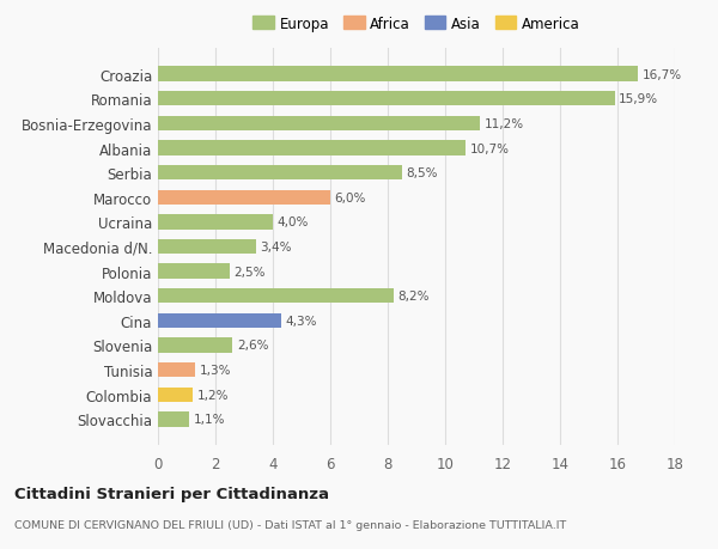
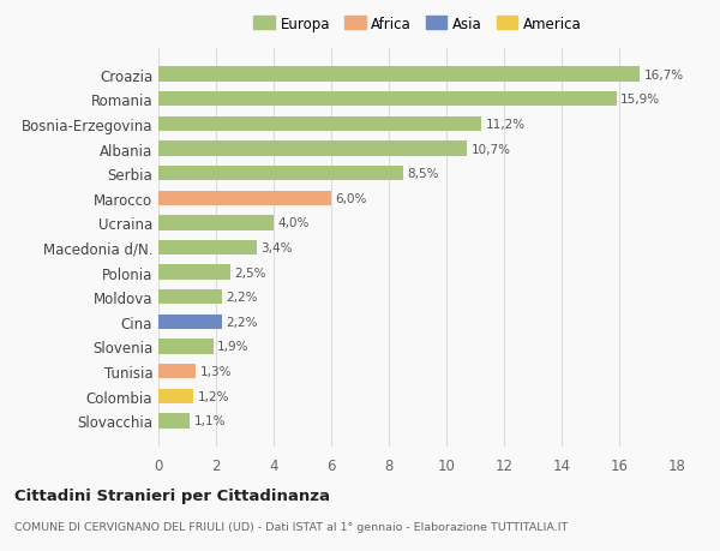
Moldova: 8,2% -> 2,2%
Cina: 4,3% -> 2,2%
Slovenia: 2,6% -> 1,9%
